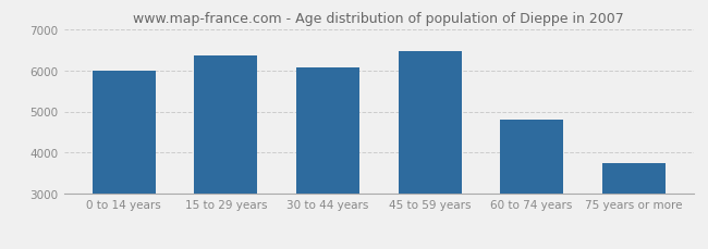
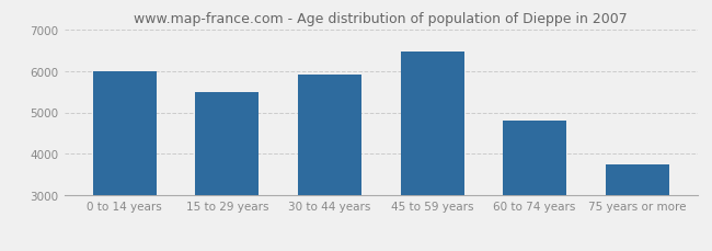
15 to 29 years: 6360 -> 5500
30 to 44 years: 6060 -> 5900
